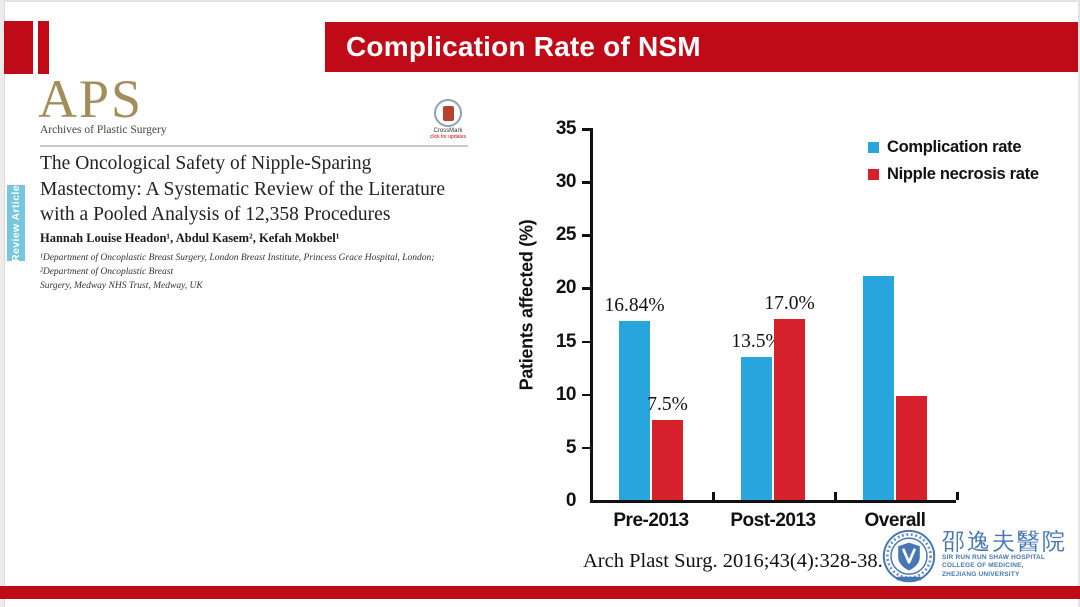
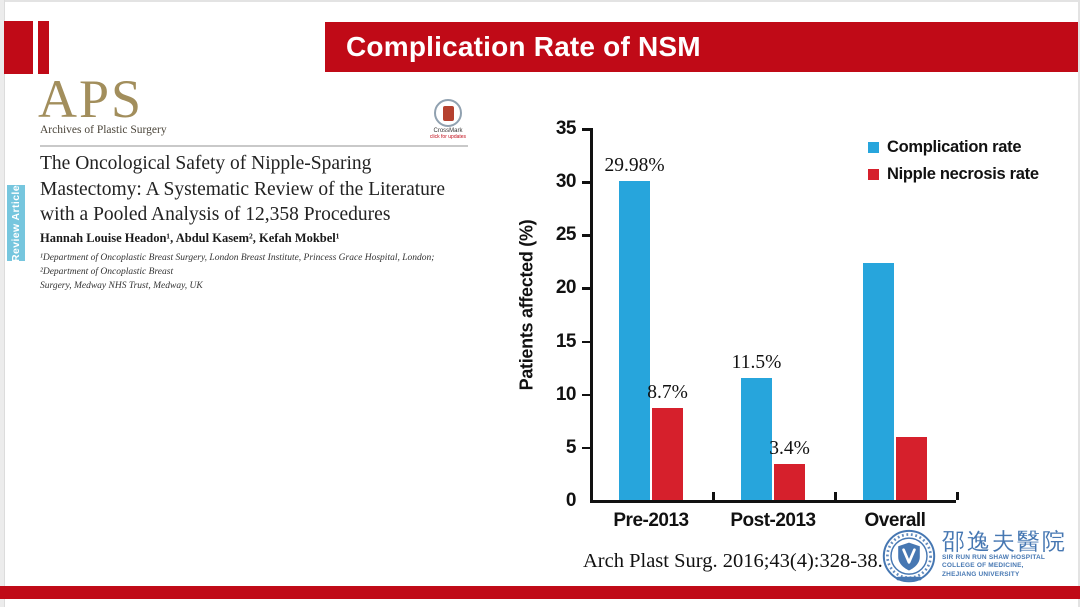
Complication rate/Pre-2013: 16.84% -> 29.98%
Nipple necrosis rate/Pre-2013: 7.5% -> 8.7%
Complication rate/Post-2013: 13.5% -> 11.5%
Nipple necrosis rate/Post-2013: 17.0% -> 3.4%
Complication rate/Overall: 21.1 -> 22.3
Nipple necrosis rate/Overall: 9.8 -> 5.9
